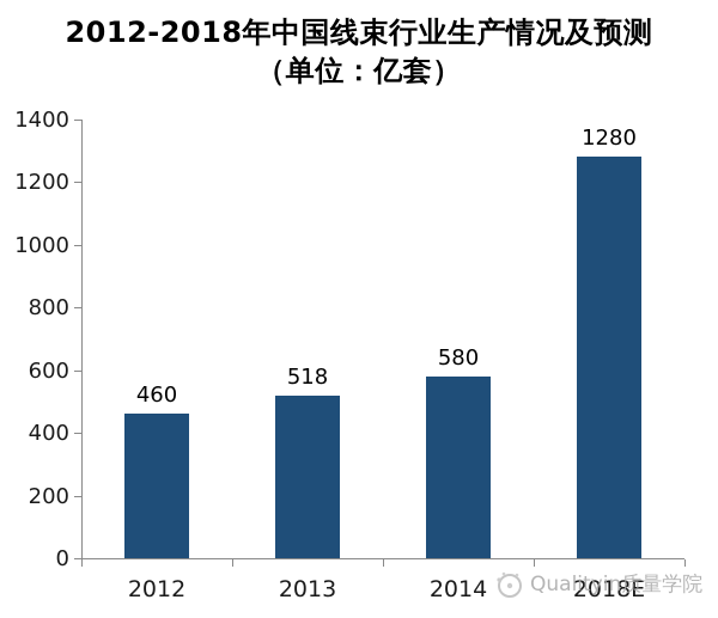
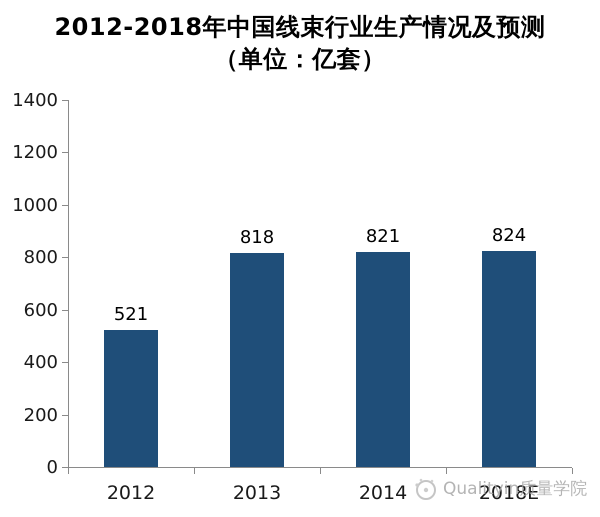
2012: 460 -> 521
2013: 518 -> 818
2014: 580 -> 821
2018E: 1280 -> 824
